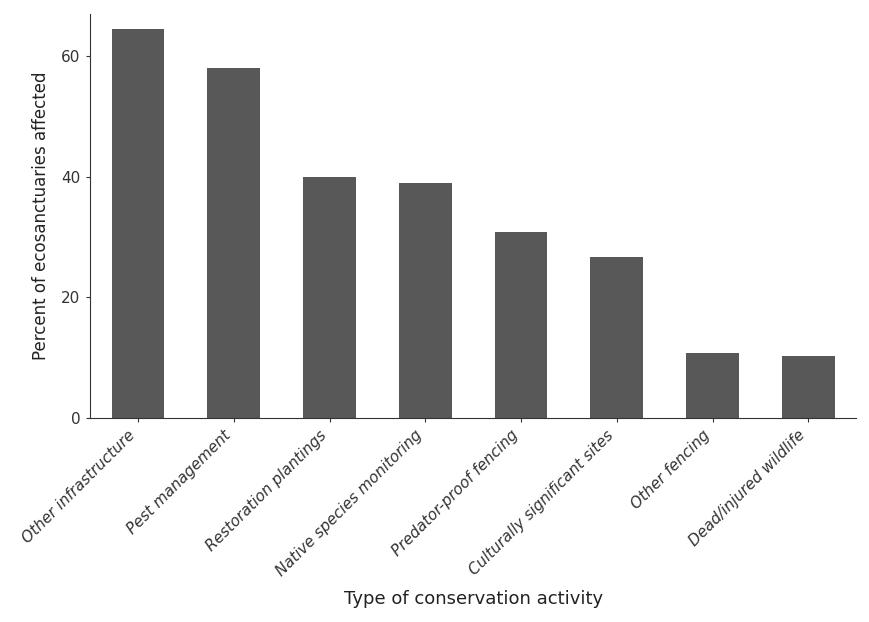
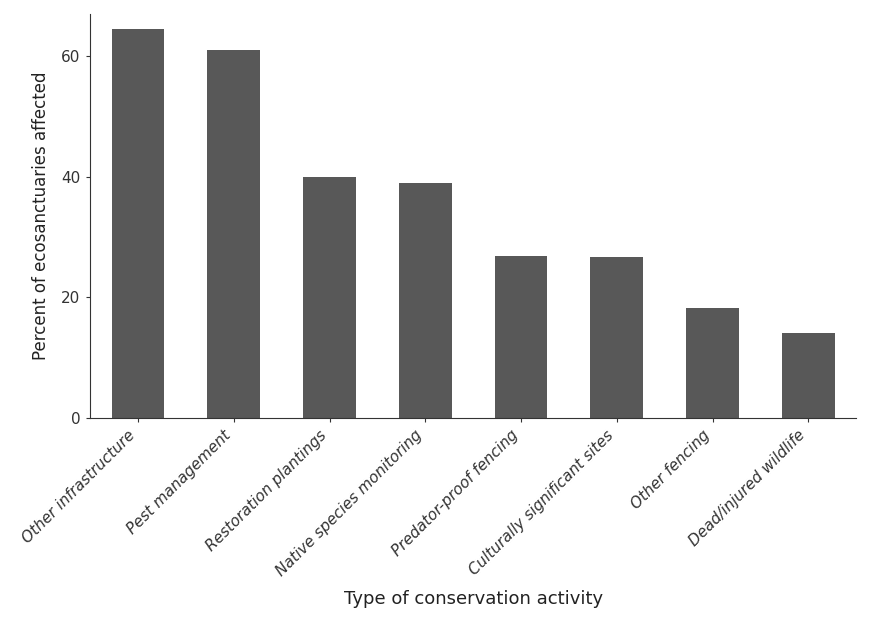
Pest management: 58.0 -> 61.0
Predator-proof fencing: 30.8 -> 26.9
Other fencing: 10.8 -> 18.2
Dead/injured wildlife: 10.2 -> 14.0
